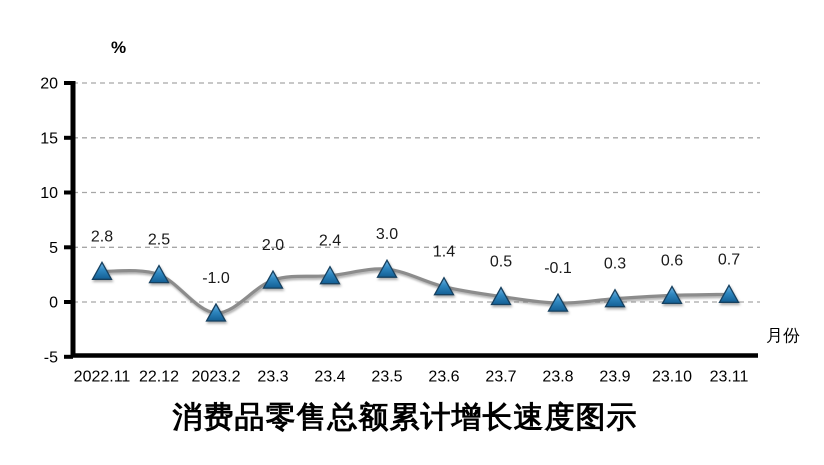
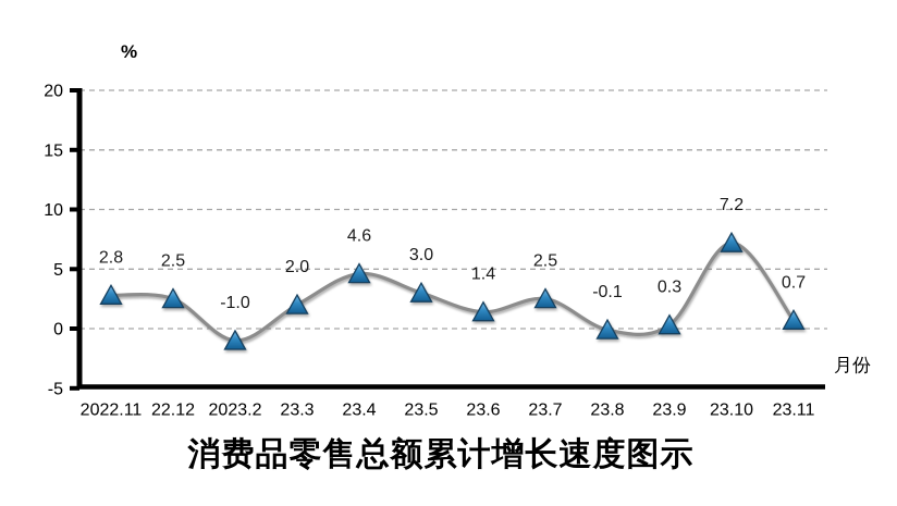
23.4: 2.4 -> 4.6
23.7: 0.5 -> 2.5
23.10: 0.6 -> 7.2
